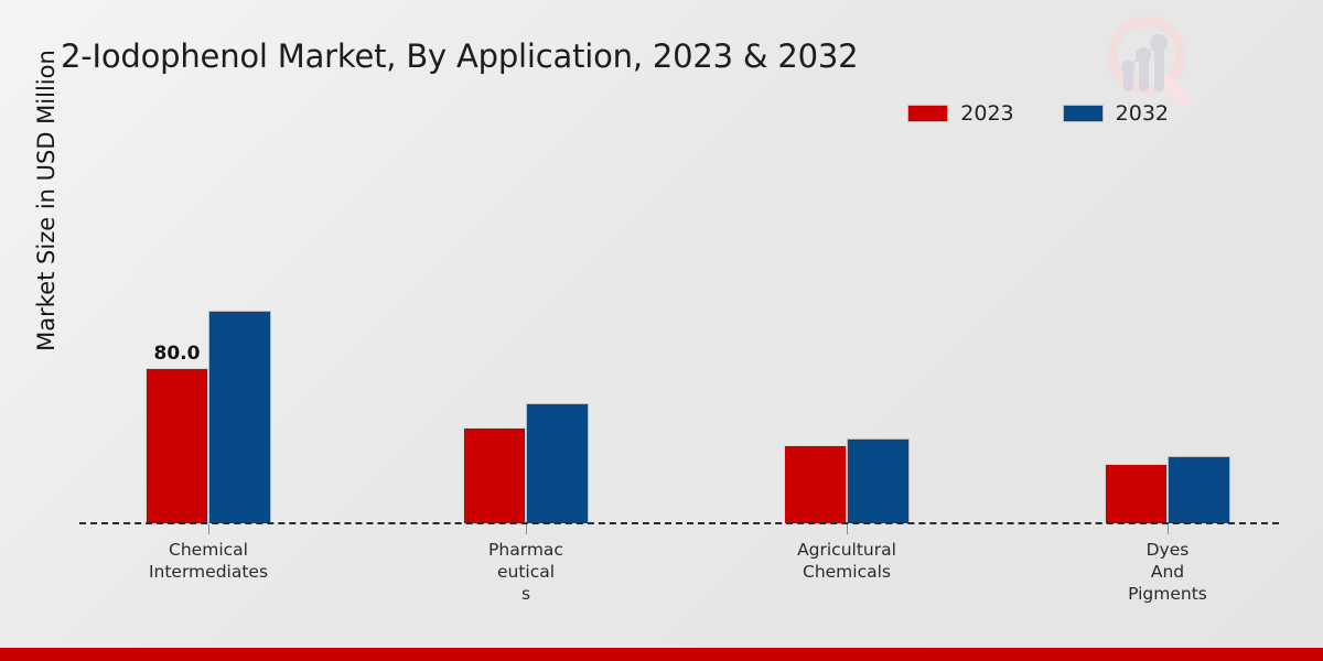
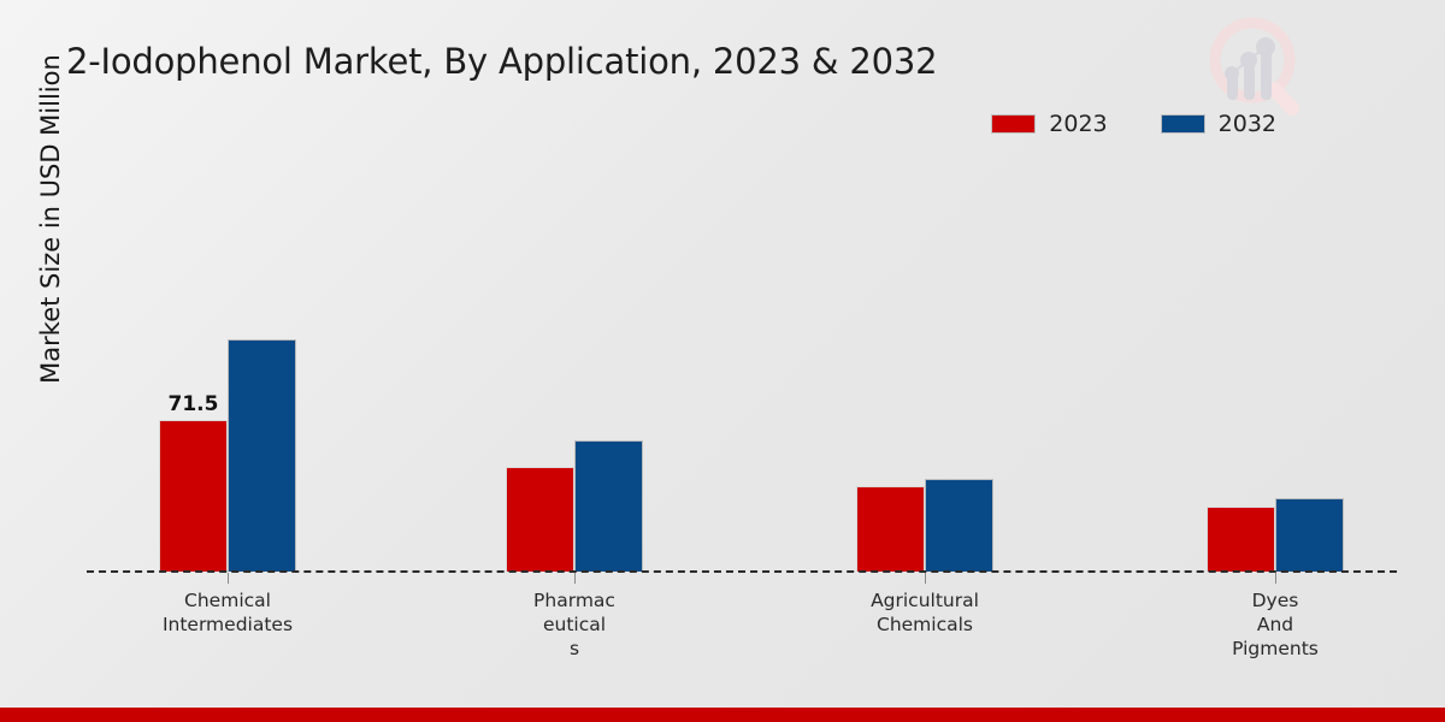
2023/Chemical Intermediates: 80.0 -> 71.5
